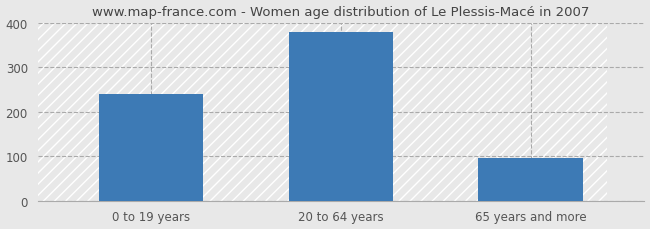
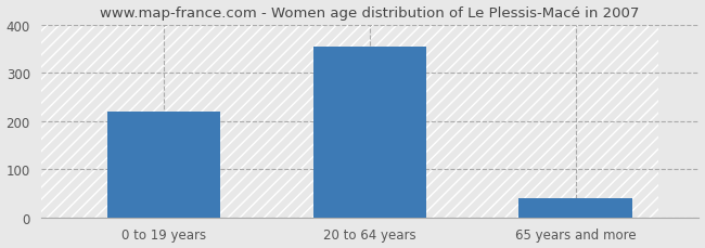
0 to 19 years: 240 -> 220
20 to 64 years: 380 -> 354
65 years and more: 95 -> 40
